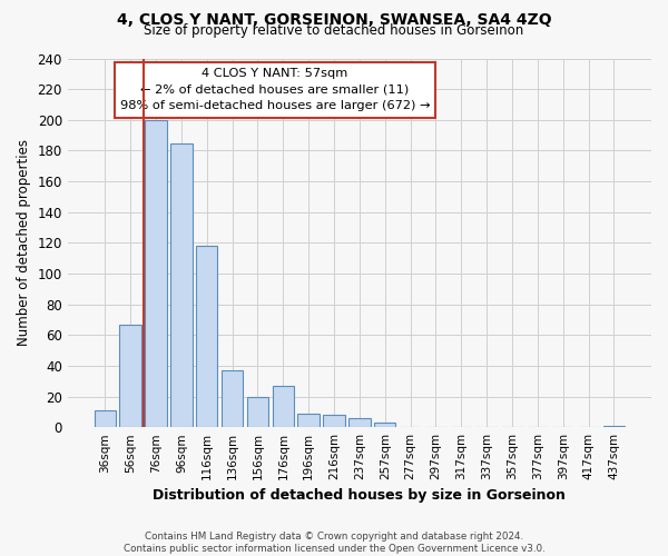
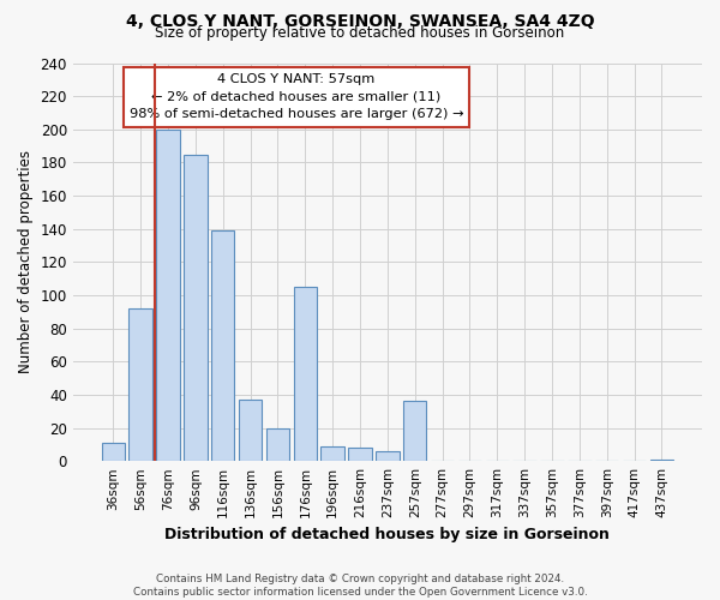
56sqm: 67 -> 92
116sqm: 118 -> 139
176sqm: 27 -> 105
257sqm: 3 -> 36
